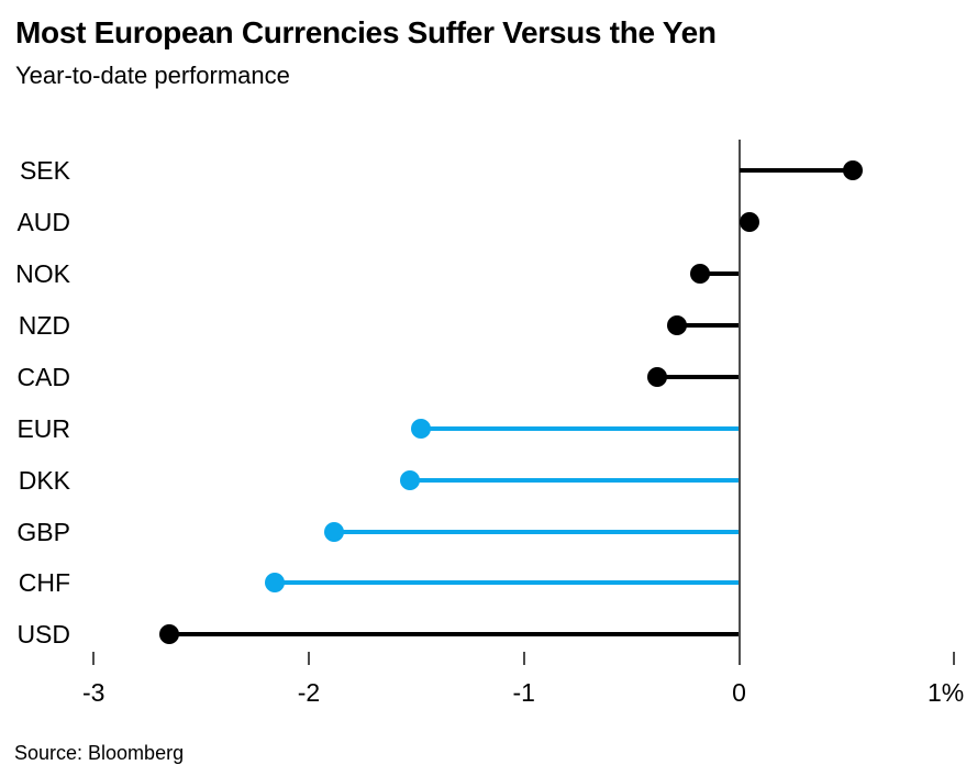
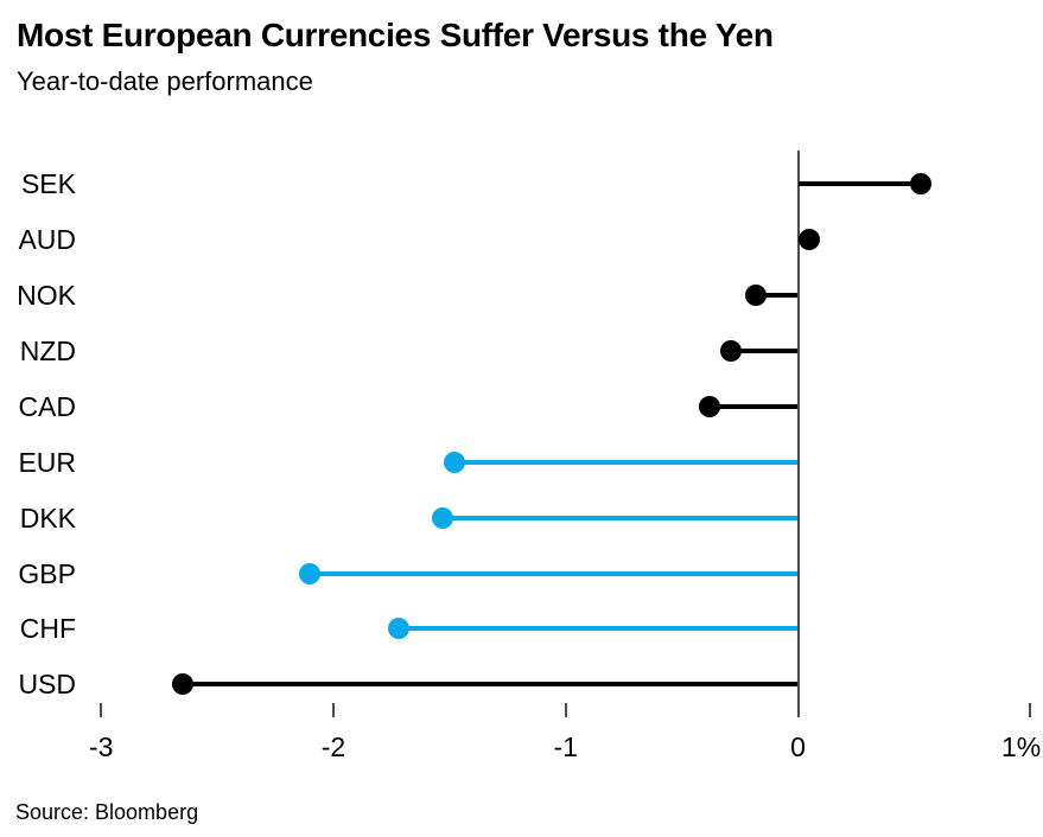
GBP: -1.88% -> -2.10%
CHF: -2.16% -> -1.72%
